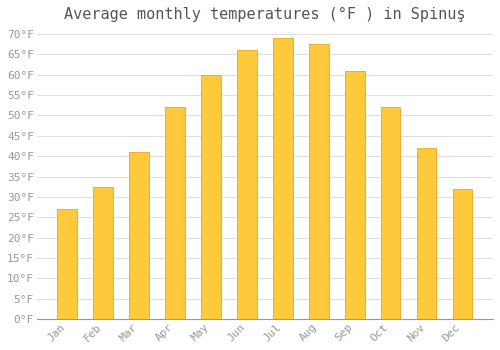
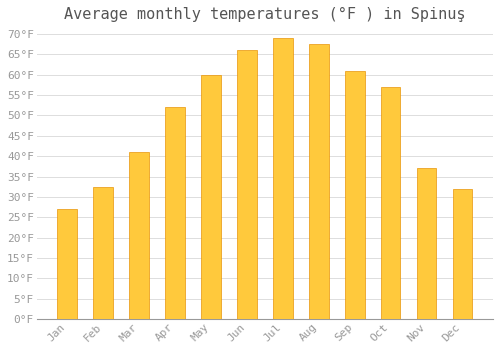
Oct: 52.0°F -> 57.0°F
Nov: 42.0°F -> 37.0°F
